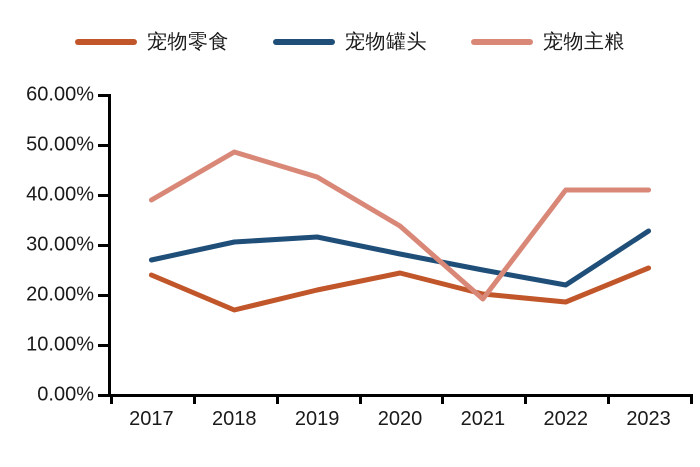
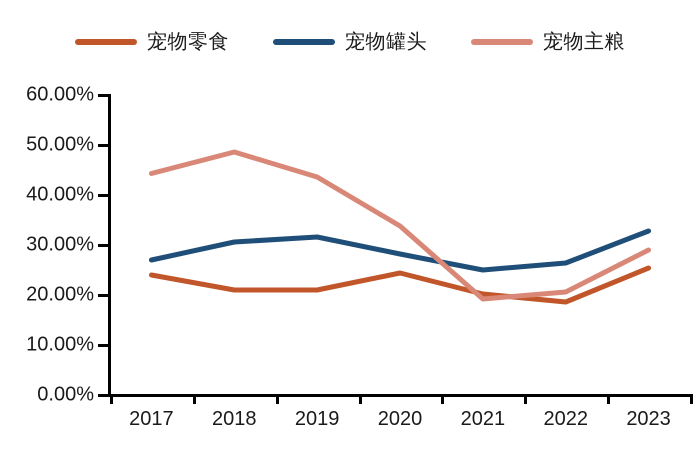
宠物主粮/2017: 39% -> 44%
宠物零食/2018: 17% -> 21%
宠物罐头/2022: 22% -> 26%
宠物主粮/2022: 41% -> 21%
宠物主粮/2023: 41% -> 29%
